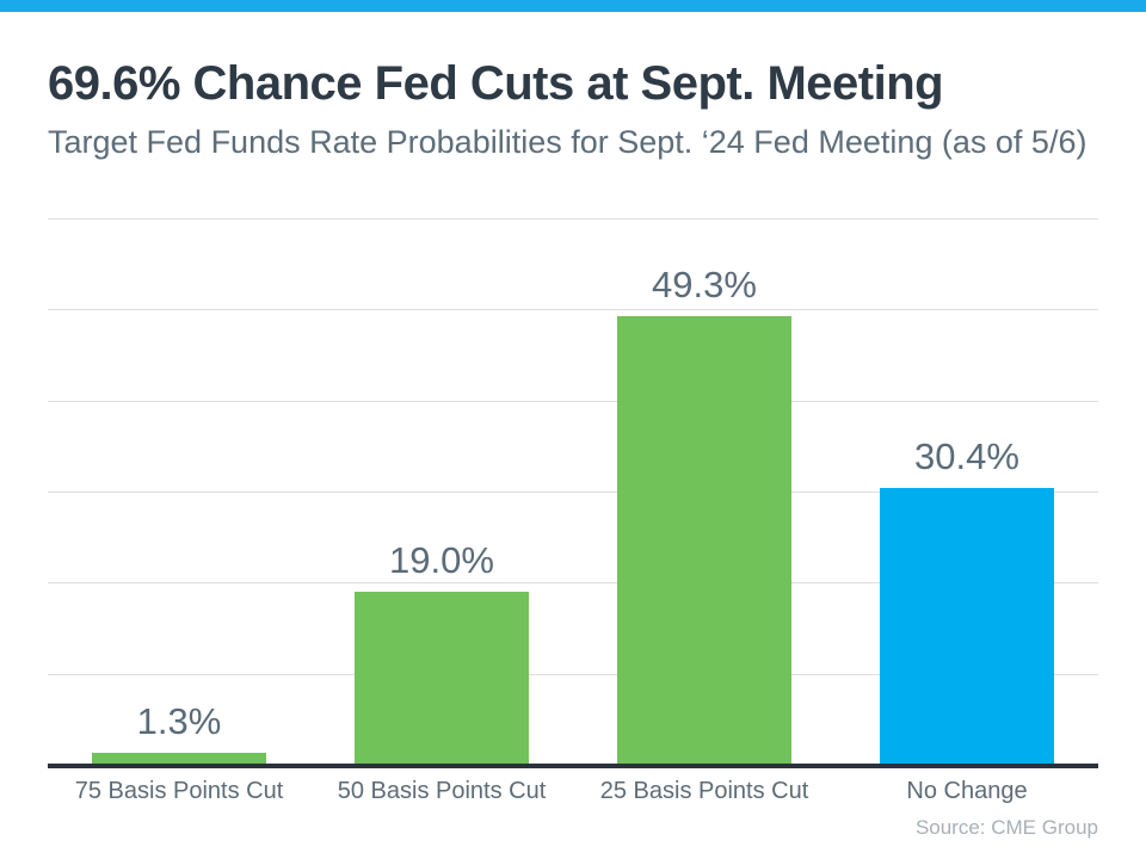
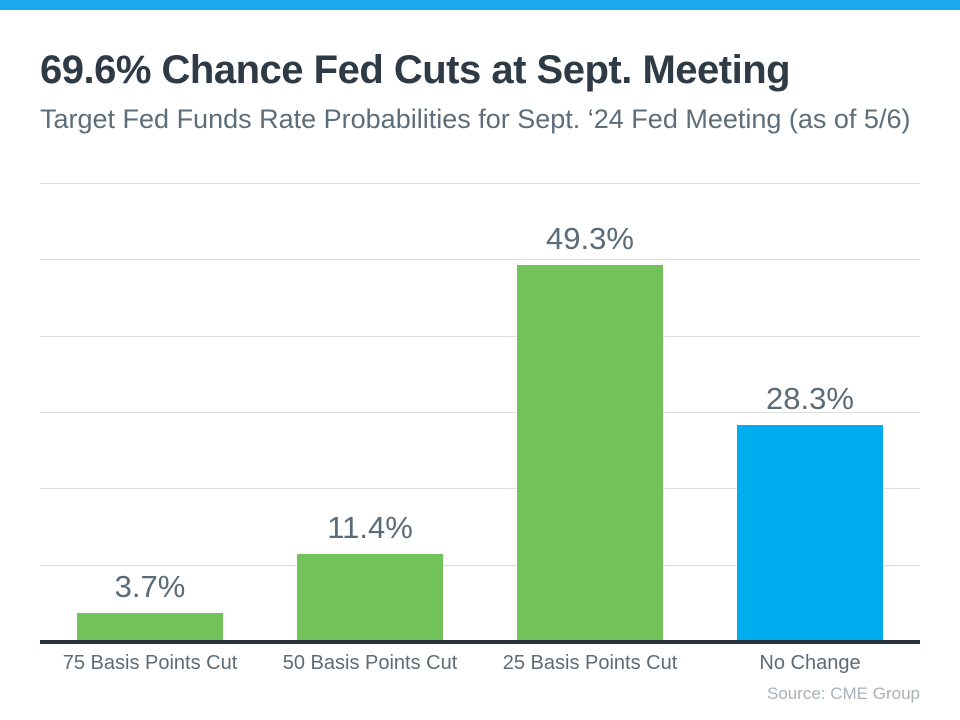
75 Basis Points Cut: 1.3% -> 3.7%
50 Basis Points Cut: 19.0% -> 11.4%
No Change: 30.4% -> 28.3%
